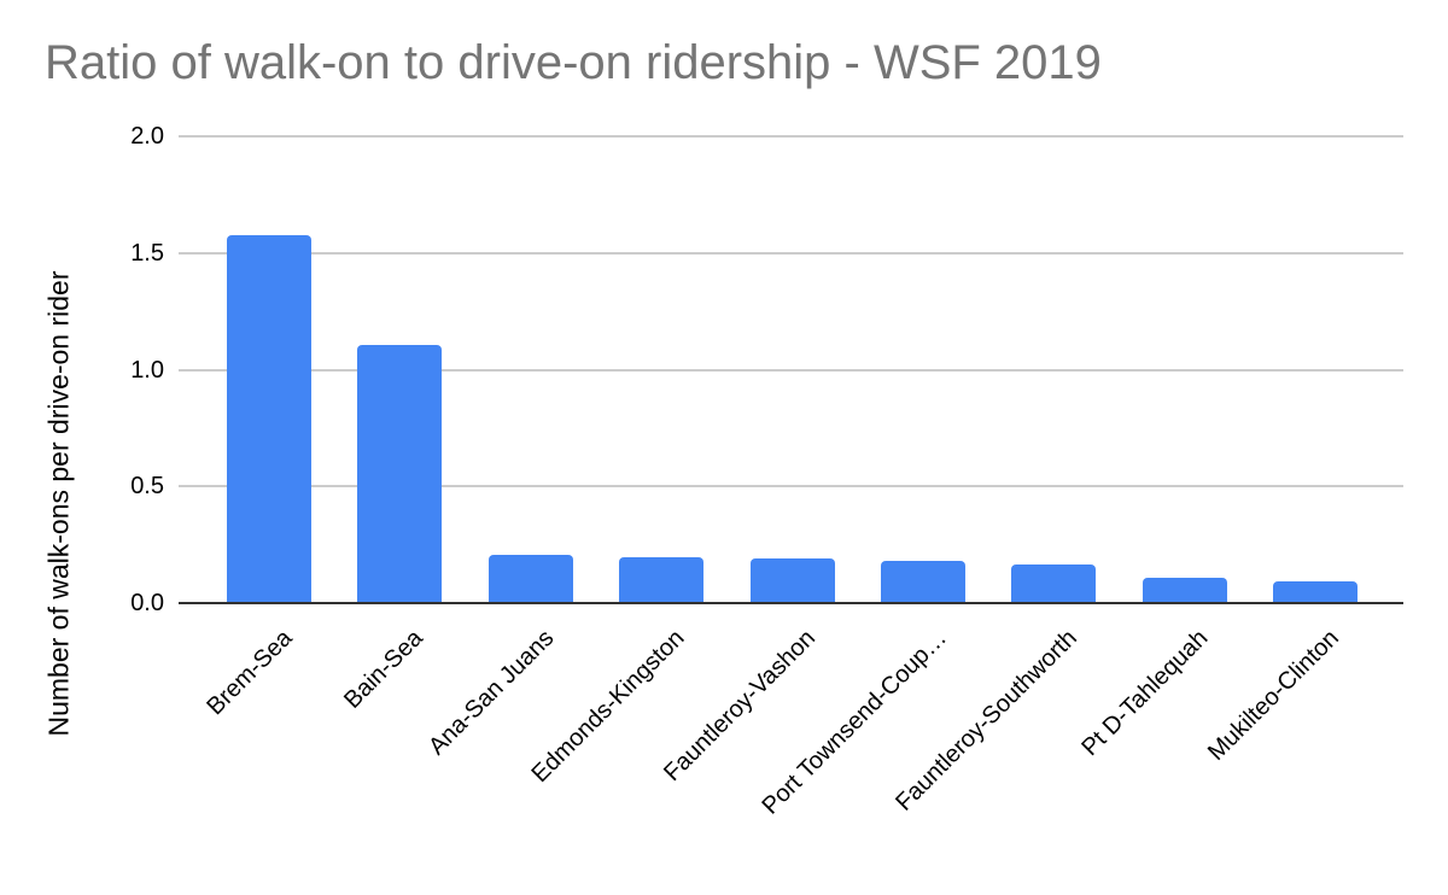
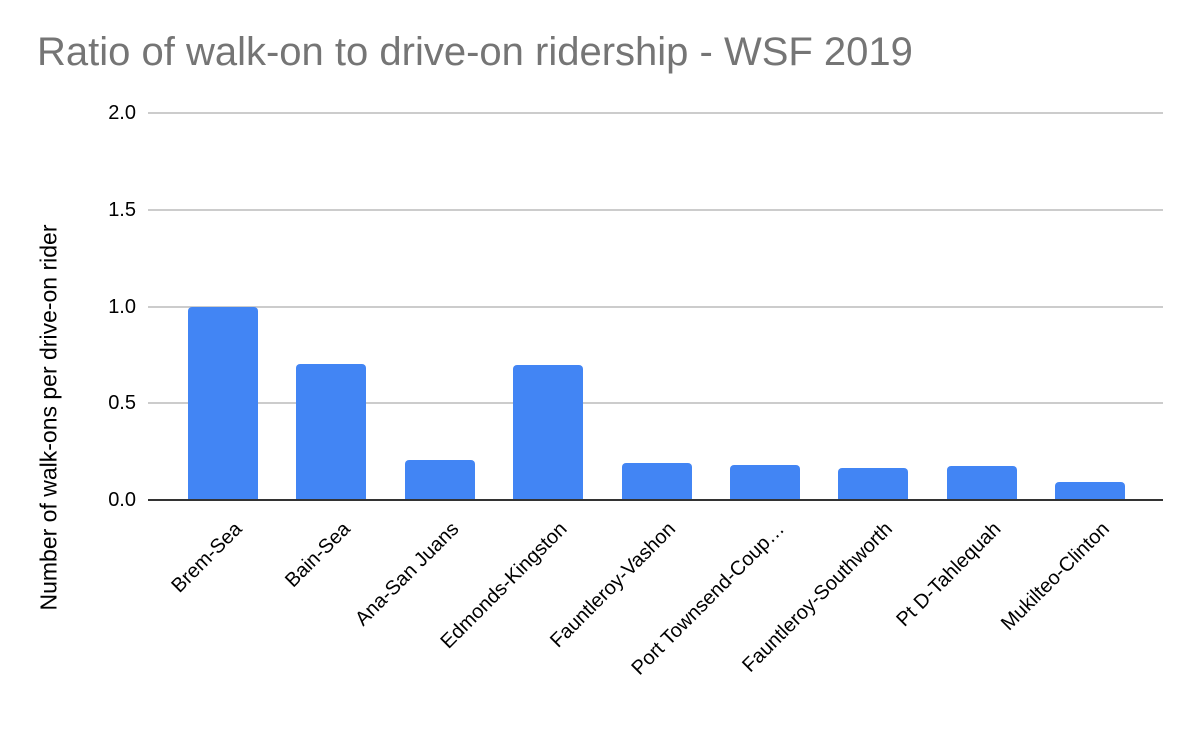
Brem-Sea: 1.57 -> 0.99
Bain-Sea: 1.10 -> 0.70
Edmonds-Kingston: 0.19 -> 0.69
Pt D-Tahlequah: 0.10 -> 0.17
